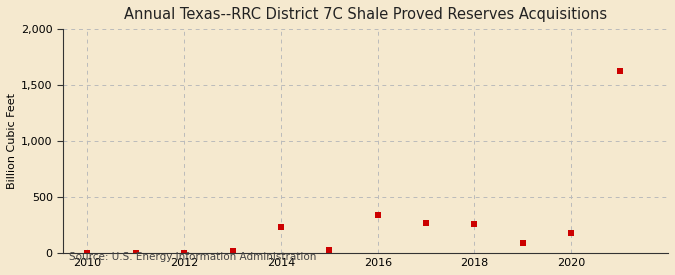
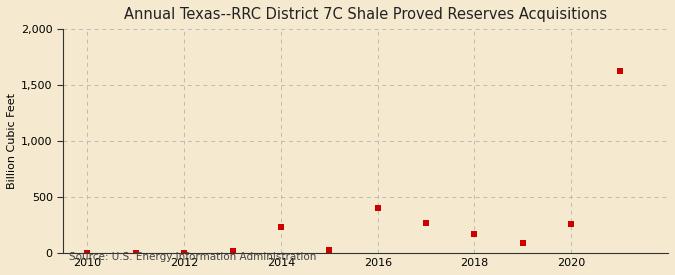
2016: 340 -> 400
2018: 260 -> 180
2020: 180 -> 260
